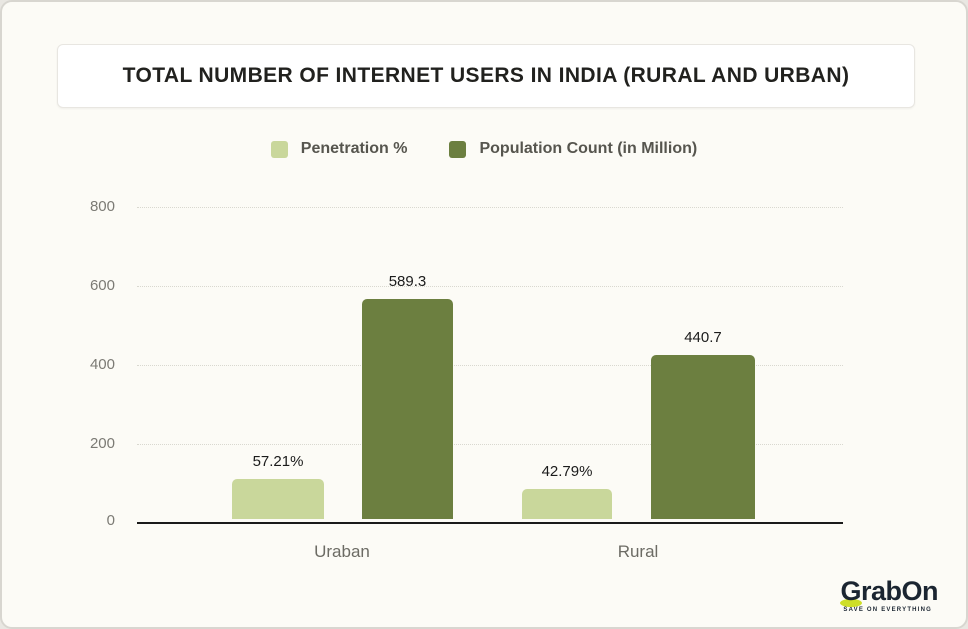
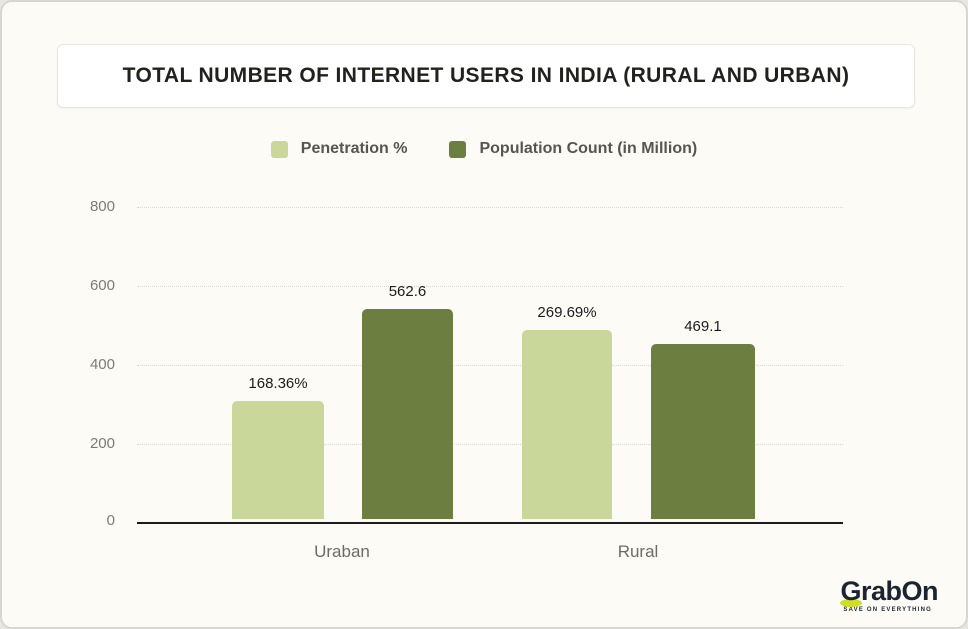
Penetration %/Uraban: 57.21% -> 168.36%
Population Count (in Million)/Uraban: 589.3 -> 562.6
Penetration %/Rural: 42.79% -> 269.69%
Population Count (in Million)/Rural: 440.7 -> 469.1
